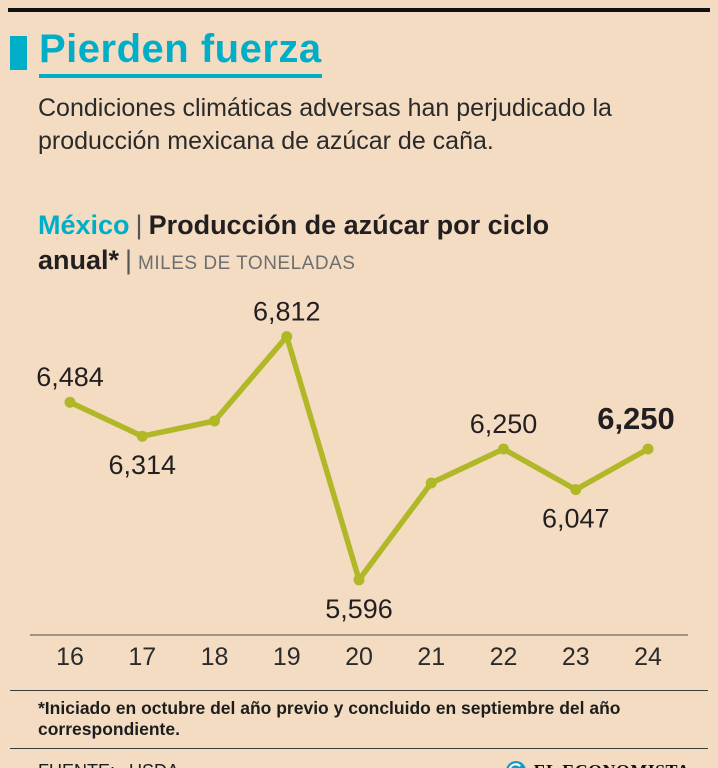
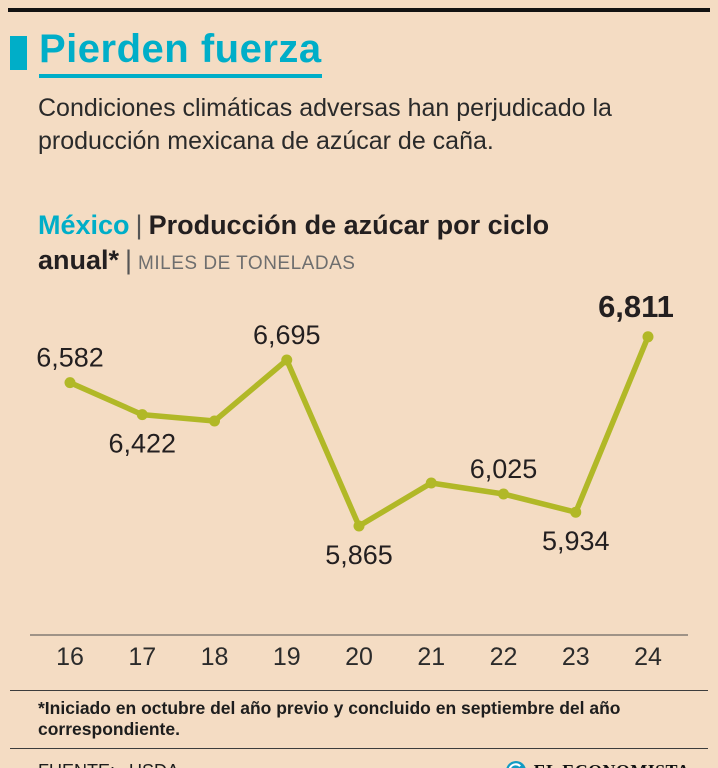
16: 6,484 -> 6,582
17: 6,314 -> 6,422
19: 6,812 -> 6,695
20: 5,596 -> 5,865
22: 6,250 -> 6,025
23: 6,047 -> 5,934
24: 6,250 -> 6,811
